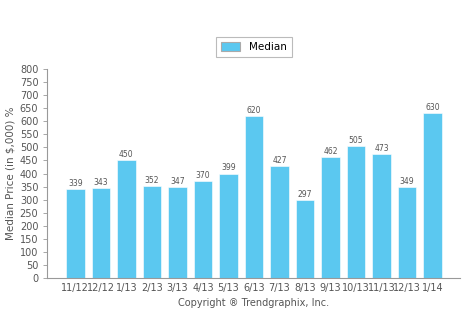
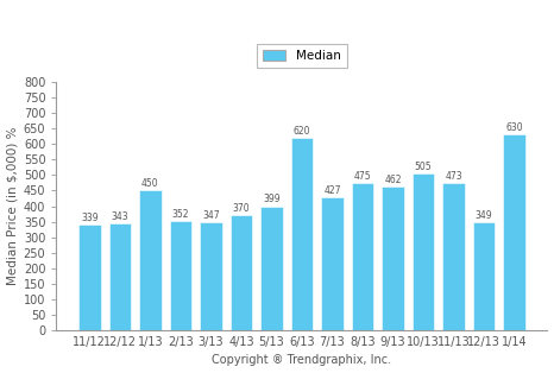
8/13: 297 -> 475
